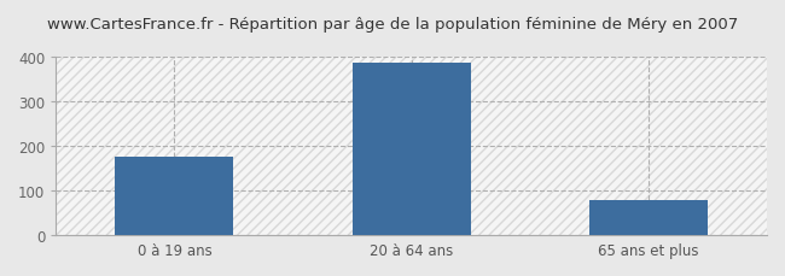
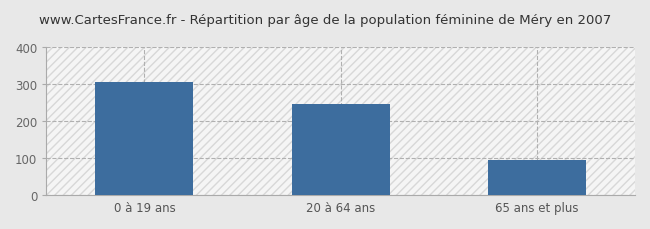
0 à 19 ans: 175 -> 305
20 à 64 ans: 385 -> 245
65 ans et plus: 78 -> 95
